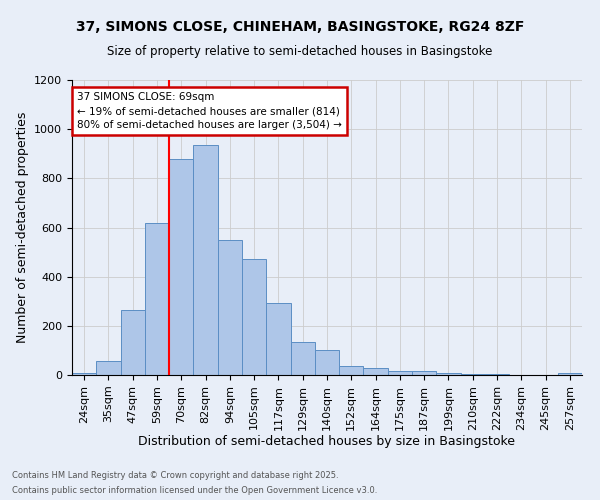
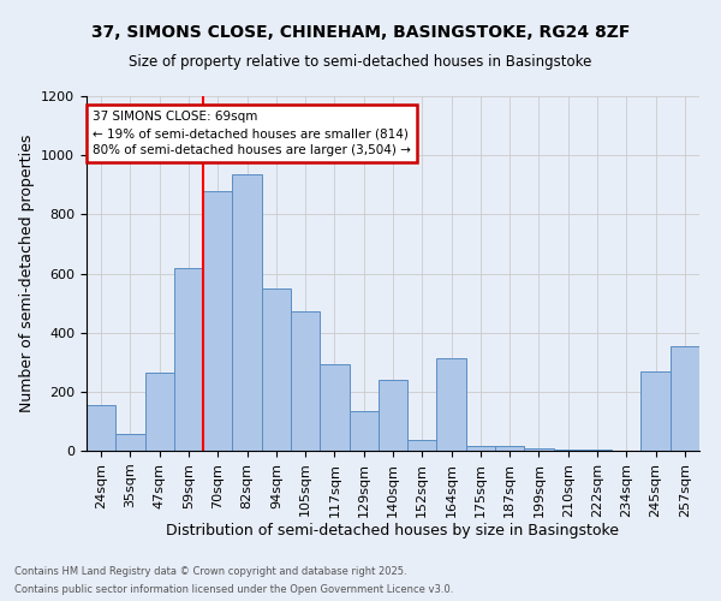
24sqm: 10 -> 155
140sqm: 100 -> 240
164sqm: 27 -> 315
245sqm: 1 -> 270
257sqm: 8 -> 355
